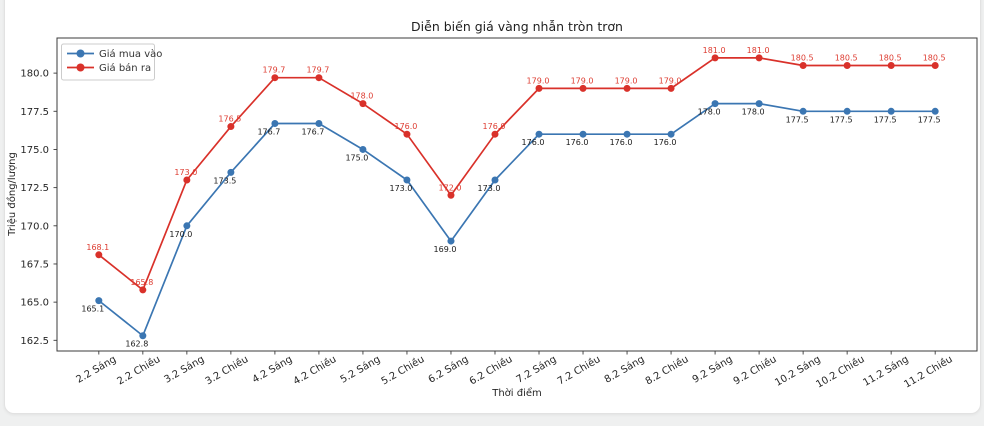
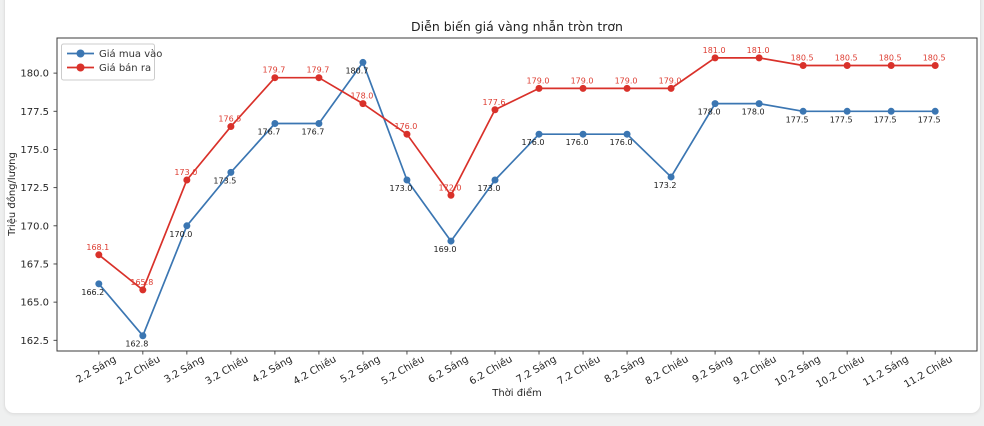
Giá mua vào/2.2 Sáng: 165.1 -> 166.2
Giá mua vào/5.2 Sáng: 175.0 -> 180.7
Giá bán ra/6.2 Chiều: 176.0 -> 177.6
Giá mua vào/8.2 Chiều: 176.0 -> 173.2
